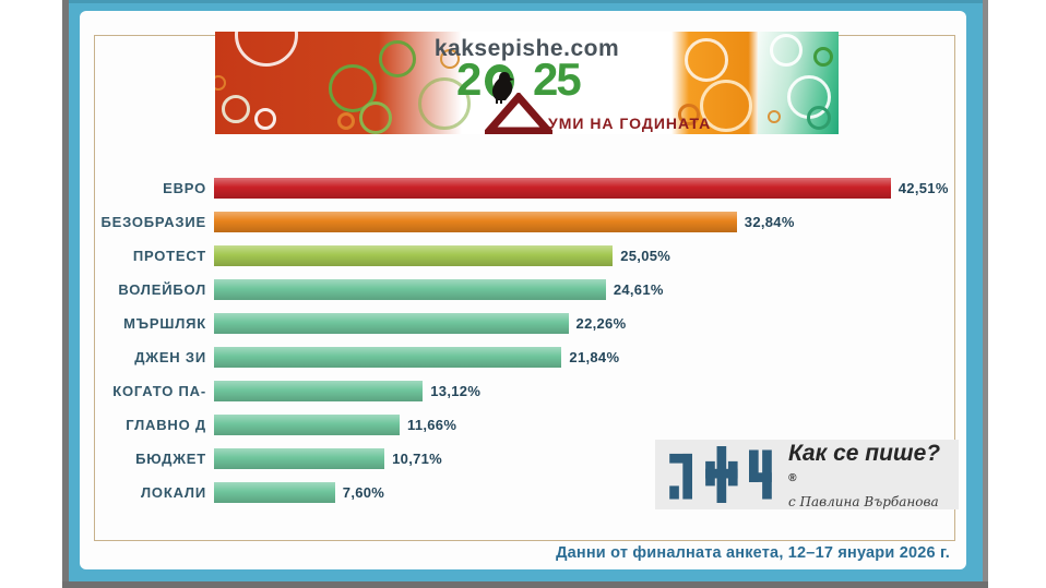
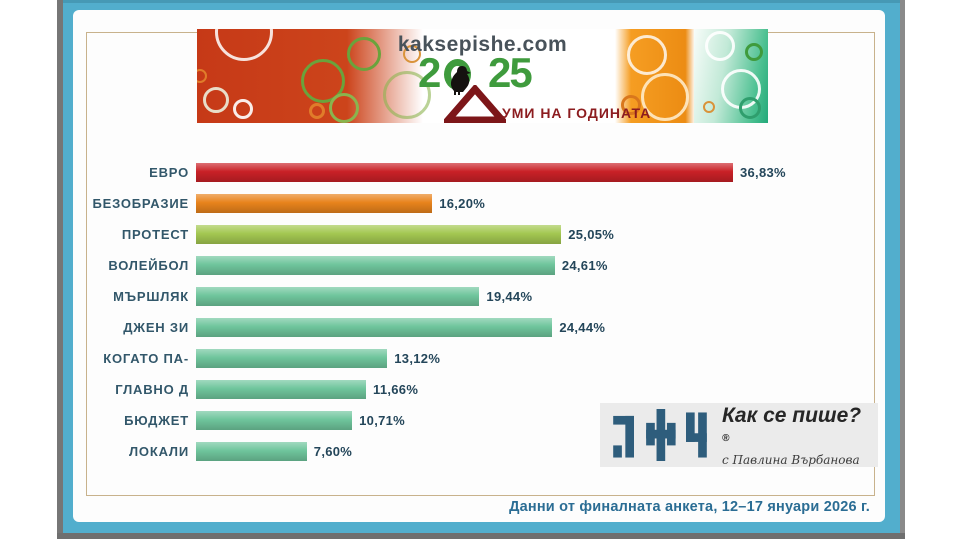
ЕВРО: 42,51% -> 36,83%
БЕЗОБРАЗИЕ: 32,84% -> 16,20%
МЪРШЛЯК: 22,26% -> 19,44%
ДЖЕН ЗИ: 21,84% -> 24,44%
